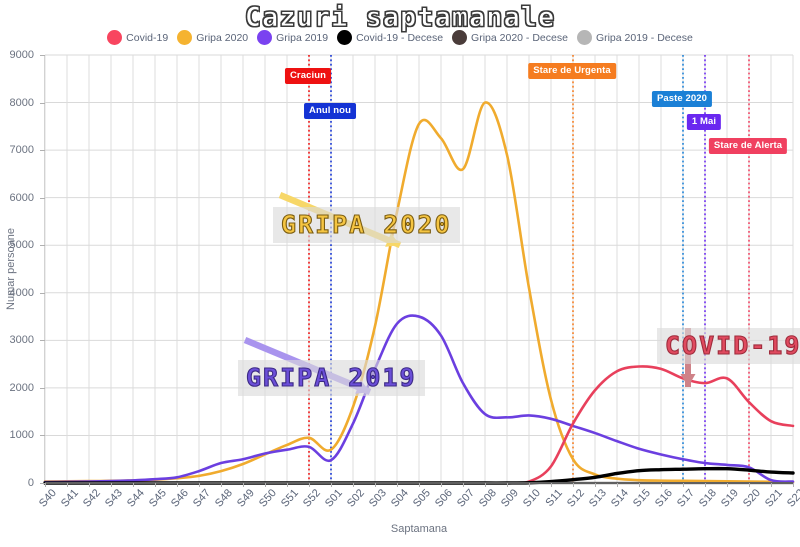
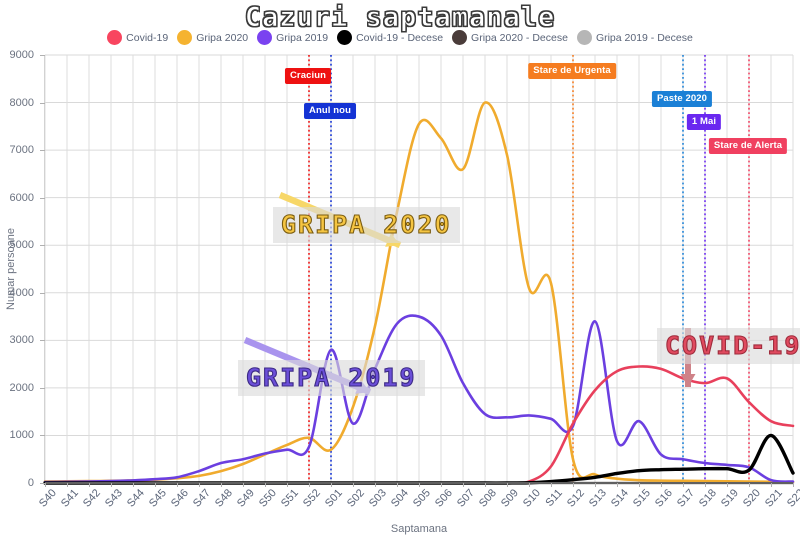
Gripa 2019/S01: 500 -> 2800
Gripa 2020/S11: 1800 -> 4200
Gripa 2019/S13: 1000 -> 3400
Gripa 2019/S15: 700 -> 1300
Covid-19 - Decese/S21: 200 -> 1000
